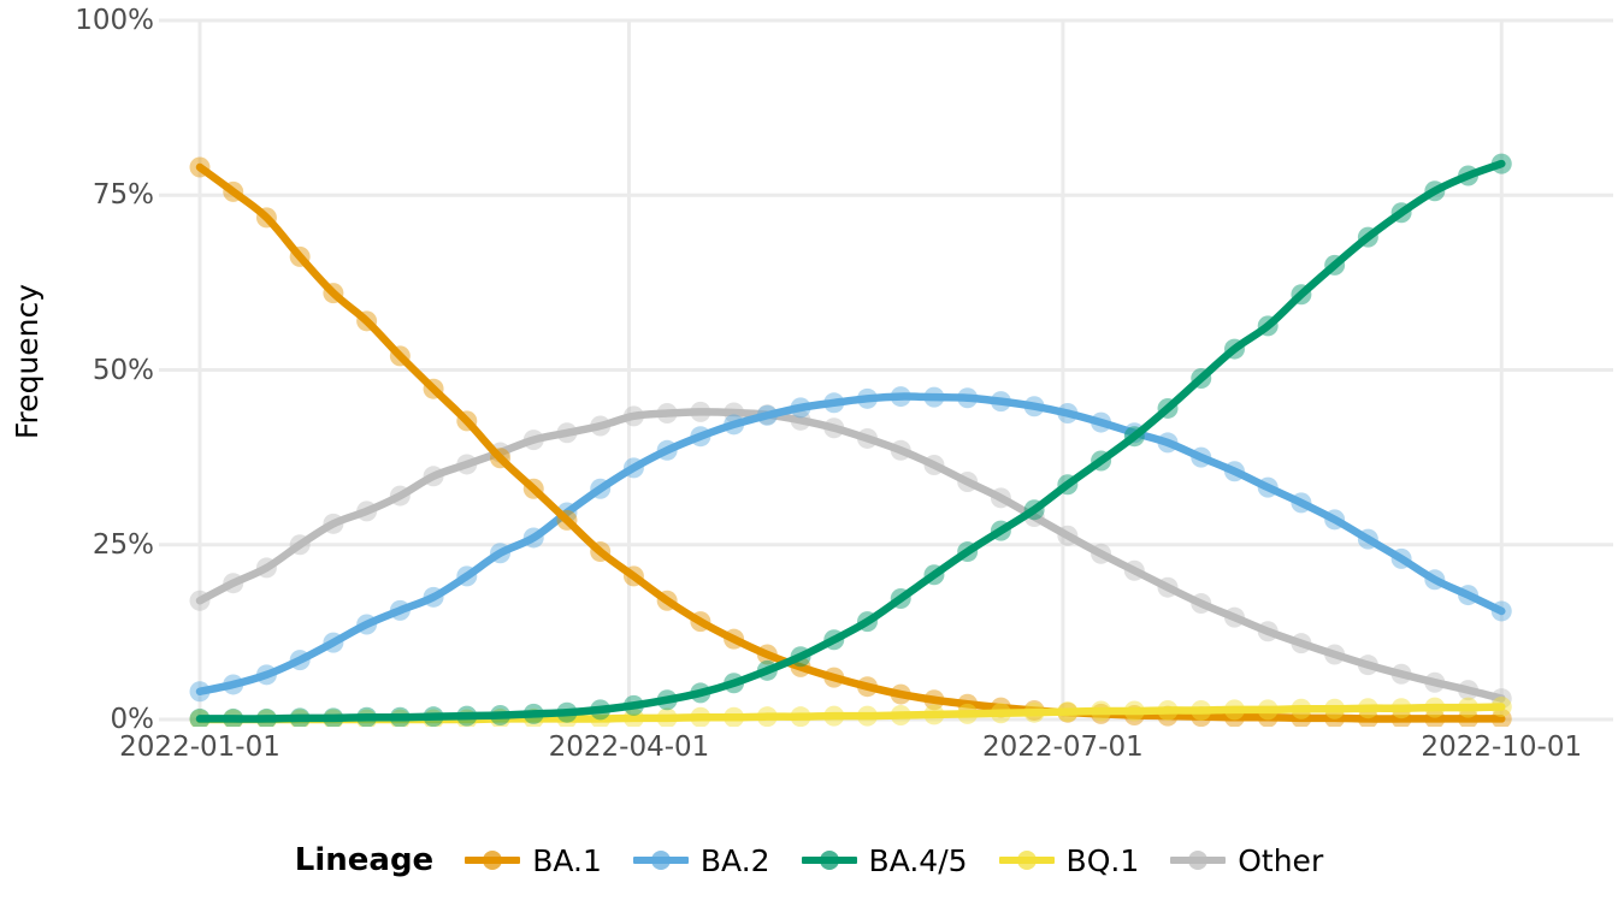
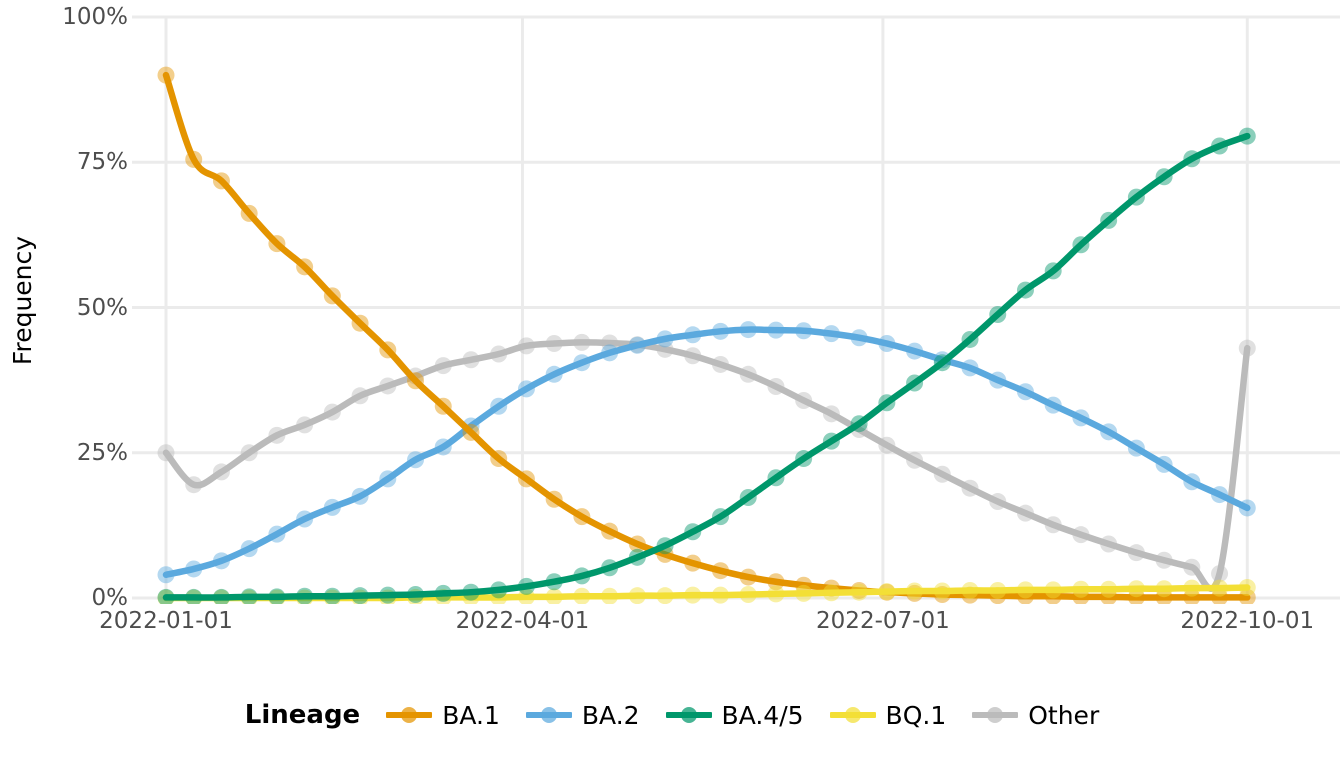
BA.1/2022-01-01: 79% -> 90%
Other/2022-01-01: 17% -> 25%
Other/2022-10-01: 3% -> 43%
